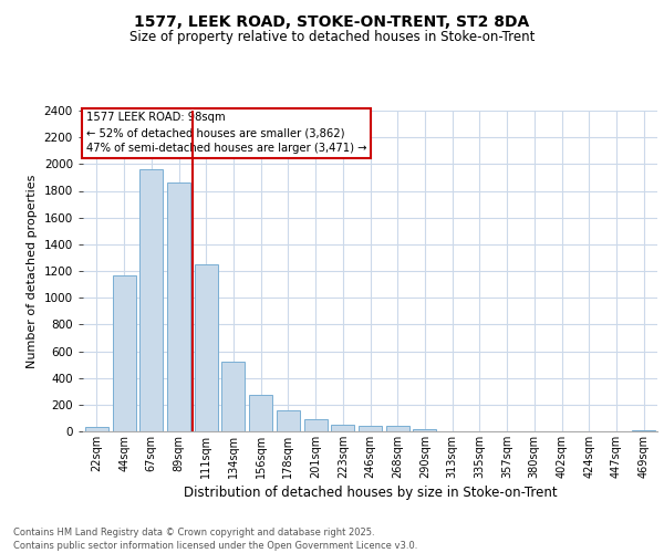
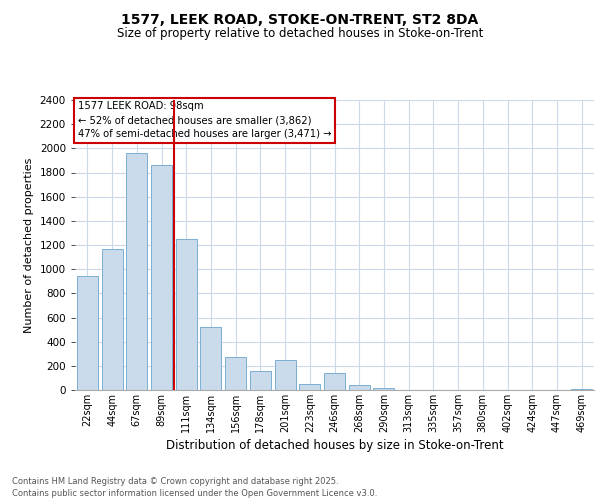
22sqm: 30 -> 940
201sqm: 90 -> 250
246sqm: 40 -> 140
